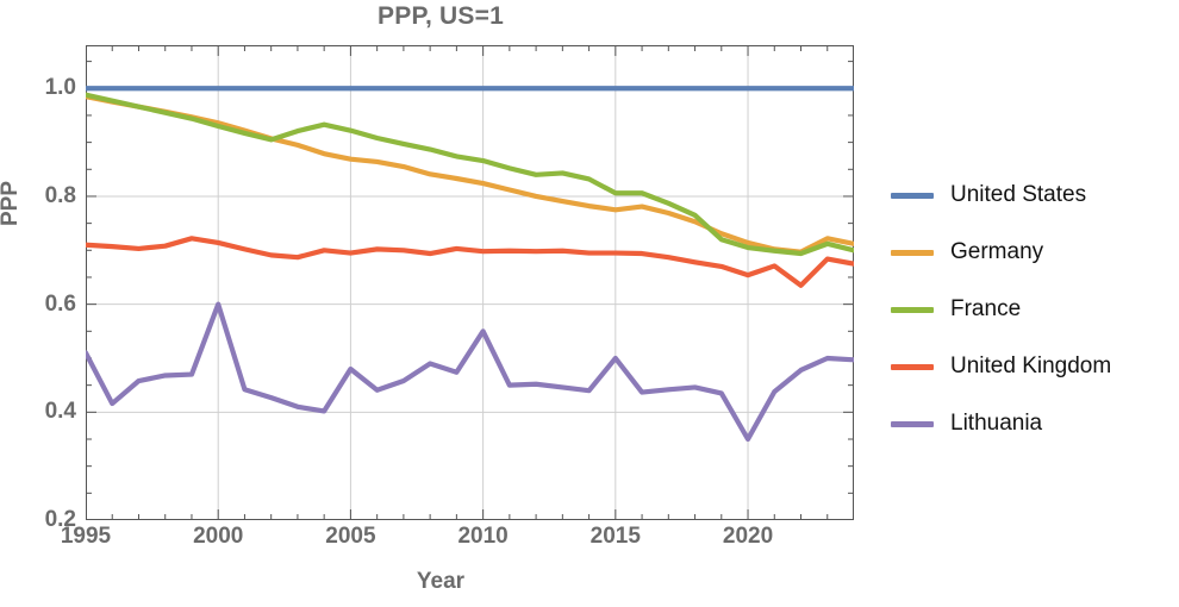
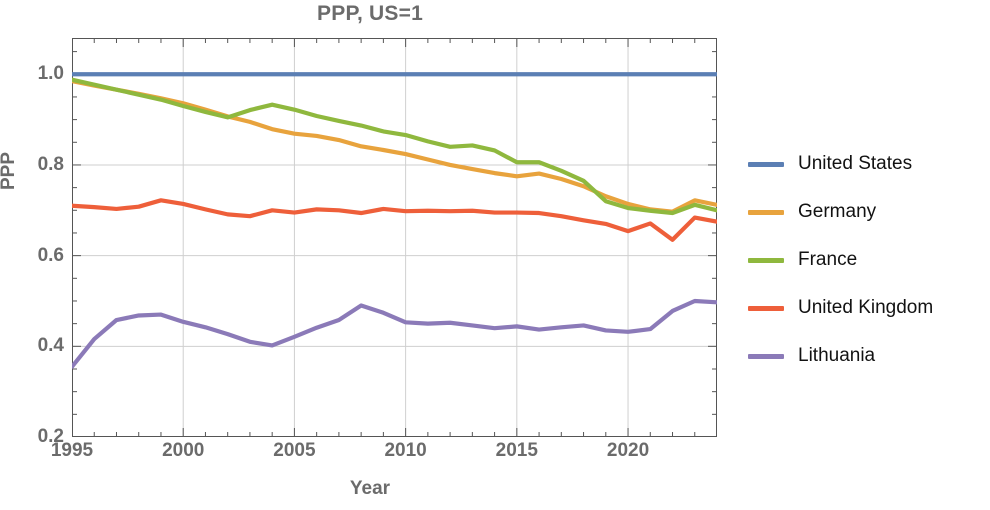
Lithuania/1995: 0.51 -> 0.35
Lithuania/2000: 0.60 -> 0.45
Lithuania/2005: 0.48 -> 0.42
Lithuania/2010: 0.55 -> 0.45
Lithuania/2015: 0.50 -> 0.44
Lithuania/2020: 0.35 -> 0.43
